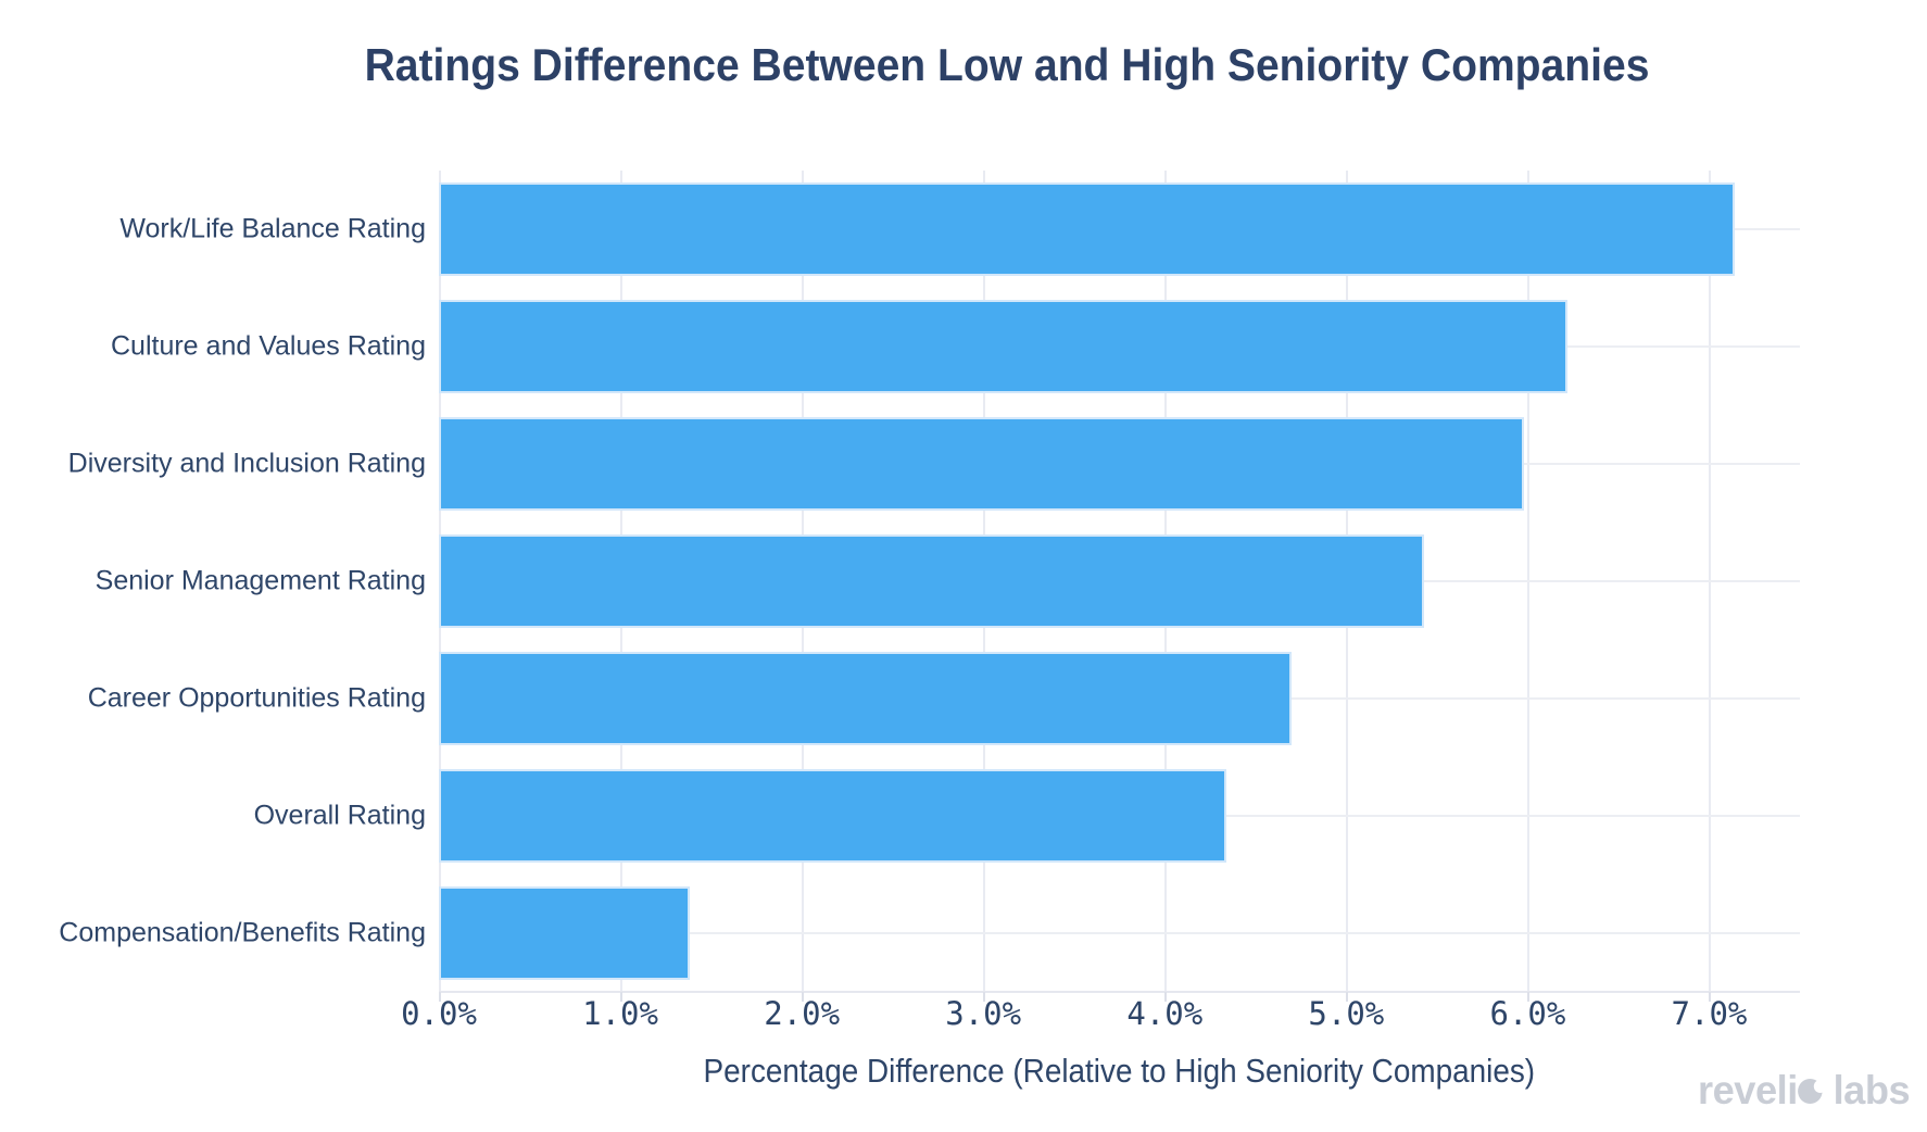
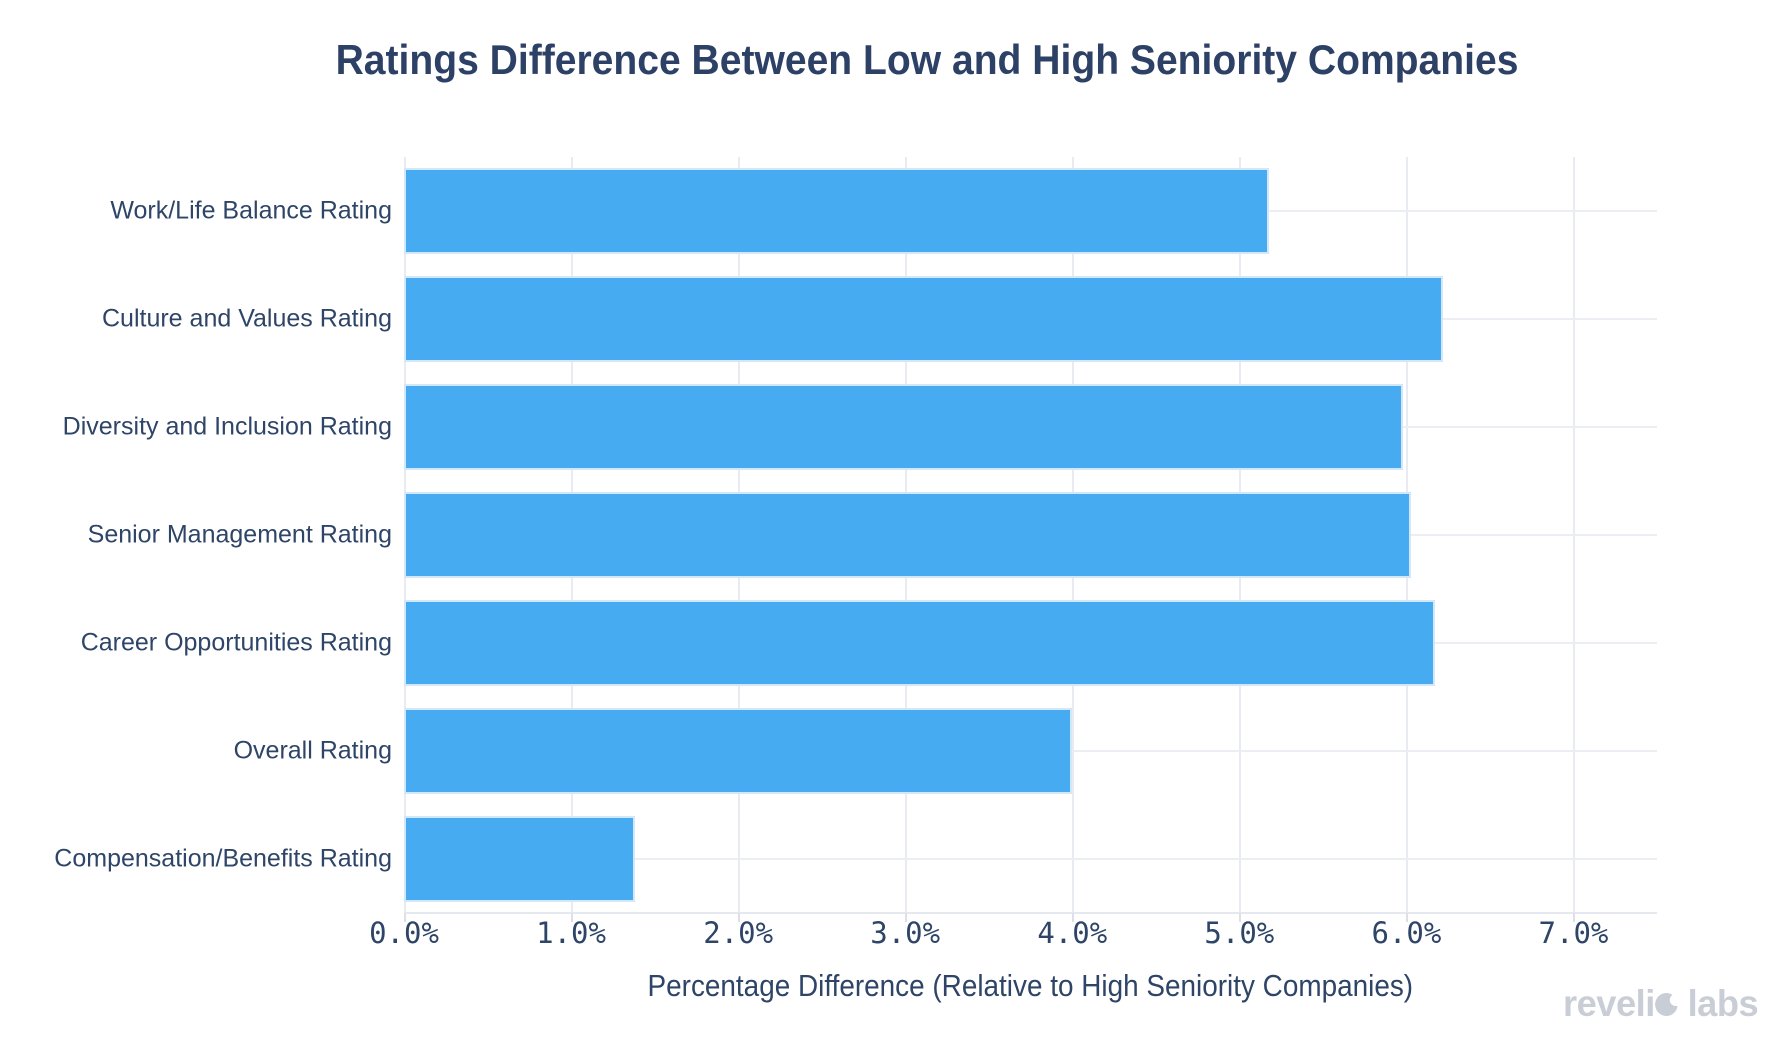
Work/Life Balance Rating: 7.14% -> 5.18%
Senior Management Rating: 5.43% -> 6.03%
Career Opportunities Rating: 4.70% -> 6.17%
Overall Rating: 4.34% -> 4.00%
